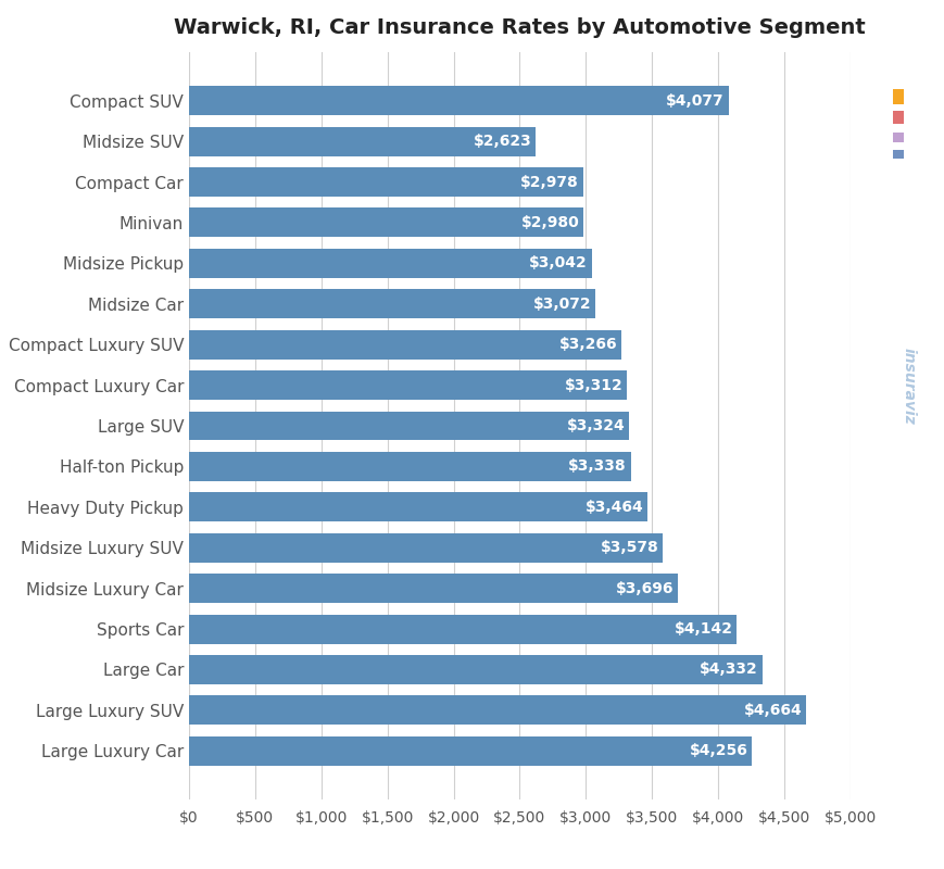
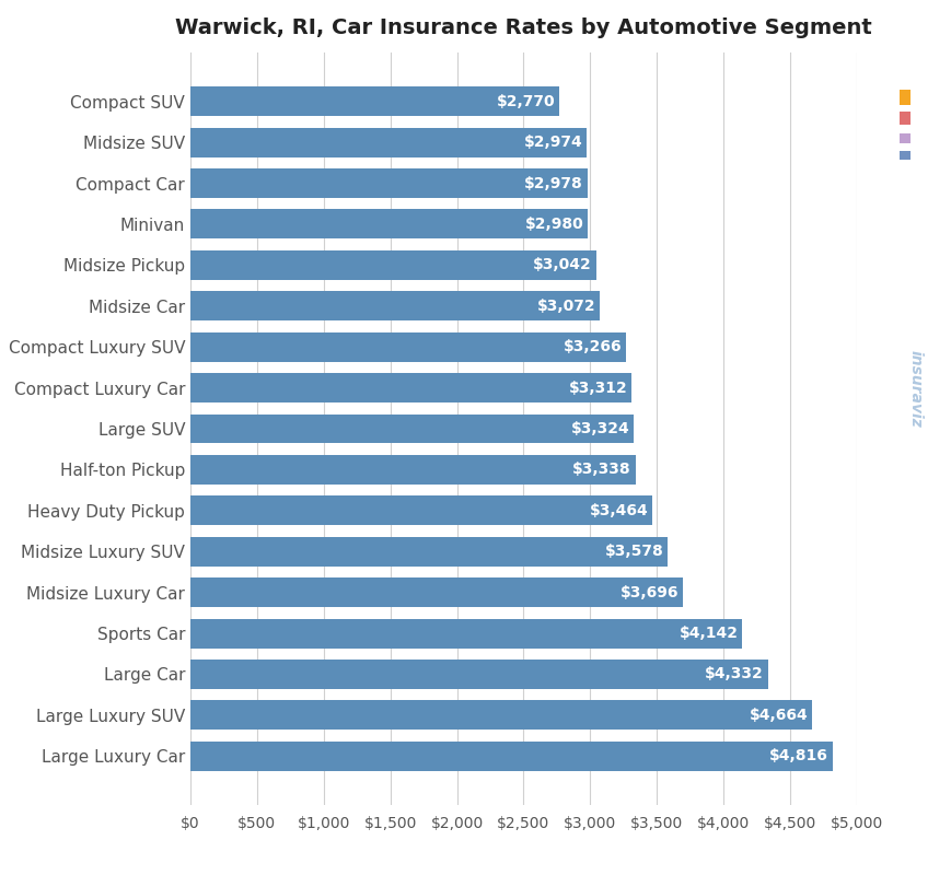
Compact SUV: $4,077 -> $2,770
Midsize SUV: $2,623 -> $2,974
Large Luxury Car: $4,256 -> $4,816
